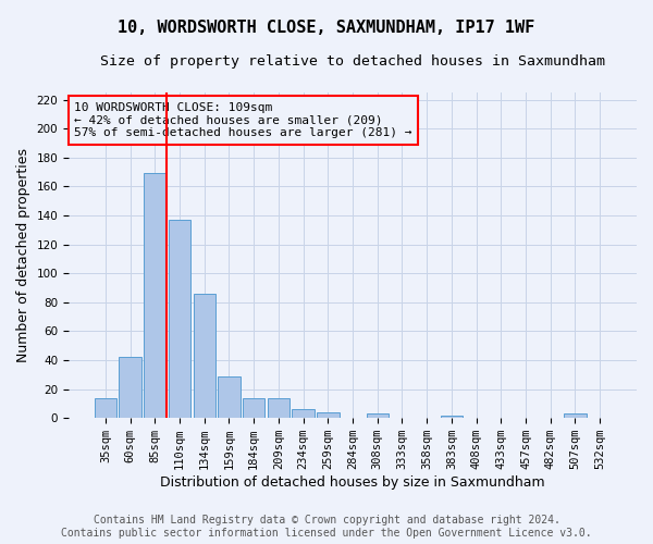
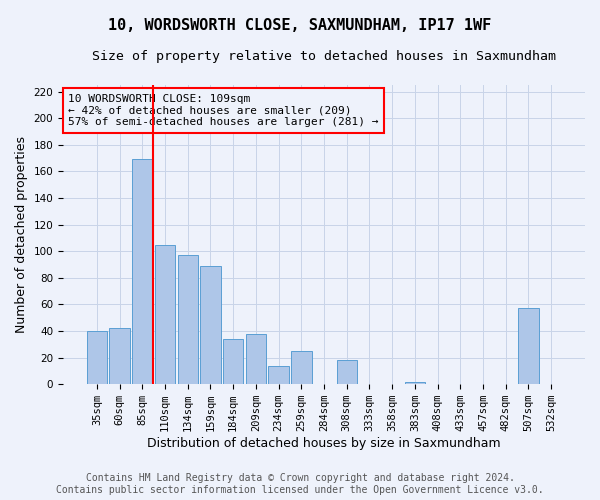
35sqm: 14 -> 40
110sqm: 137 -> 105
134sqm: 86 -> 97
159sqm: 29 -> 89
184sqm: 14 -> 34
209sqm: 14 -> 38
234sqm: 6 -> 14
259sqm: 4 -> 25
308sqm: 3 -> 18
507sqm: 3 -> 57
